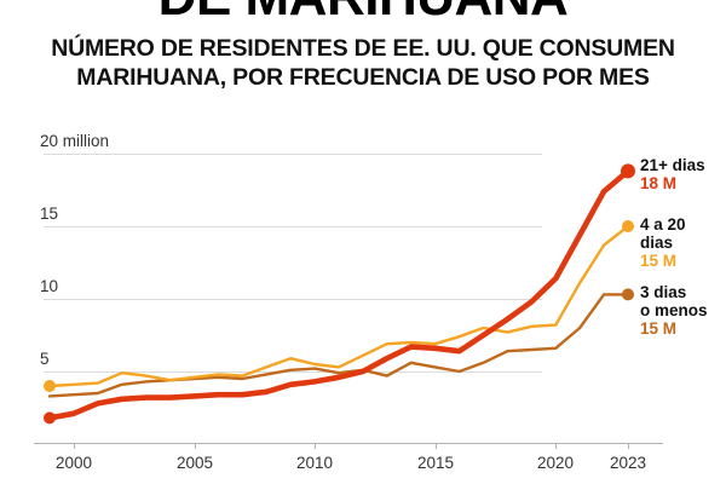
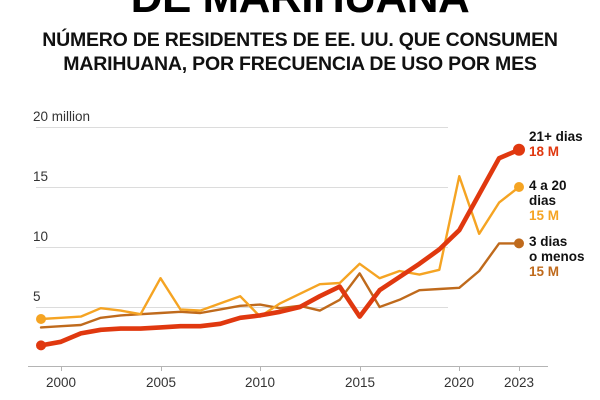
4 a 20 dias/2005: 4.6 -> 7.4
4 a 20 dias/2010: 5.5 -> 4.2
21+ dias/2015: 6.6 -> 4.2
4 a 20 dias/2015: 6.9 -> 8.6
3 dias o menos/2015: 5.3 -> 7.8
4 a 20 dias/2020: 8.2 -> 15.9
21+ dias/2023: 18.8 -> 18.1
